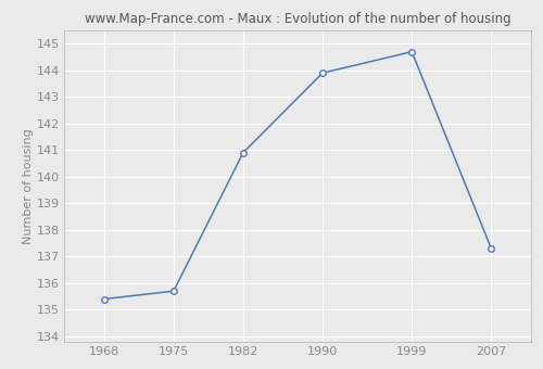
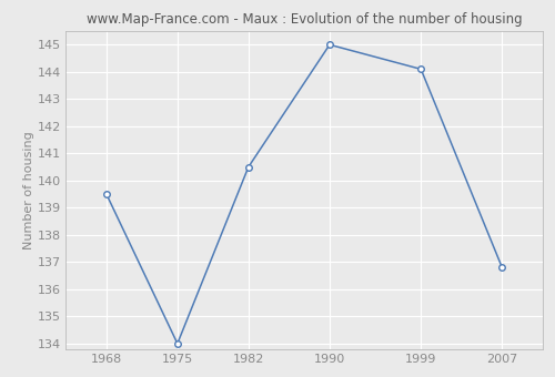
1968: 135.4 -> 139.5
1975: 135.7 -> 134.0
1982: 140.9 -> 140.5
1990: 143.9 -> 145.0
1999: 144.7 -> 144.1
2007: 137.3 -> 136.8
